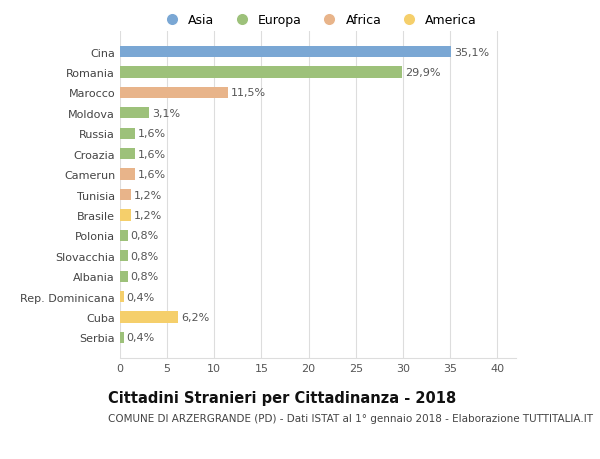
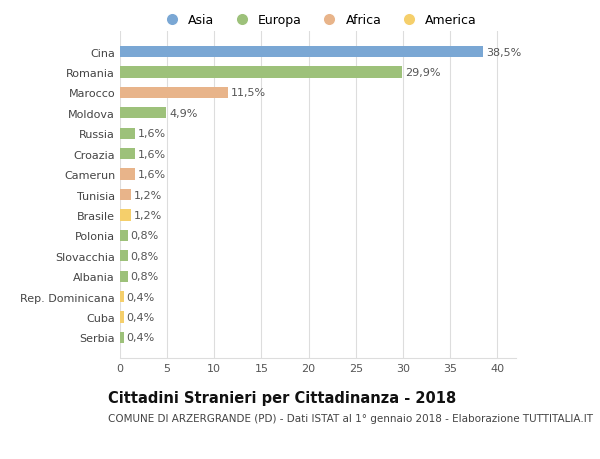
Cina: 35,1% -> 38,5%
Moldova: 3,1% -> 4,9%
Cuba: 6,2% -> 0,4%
